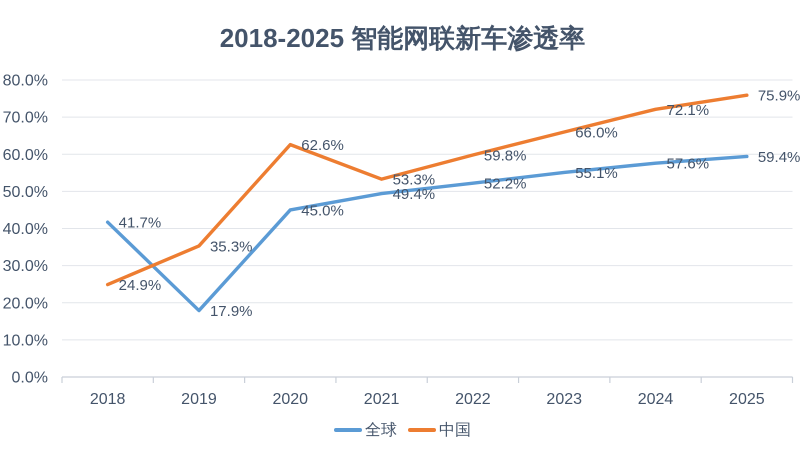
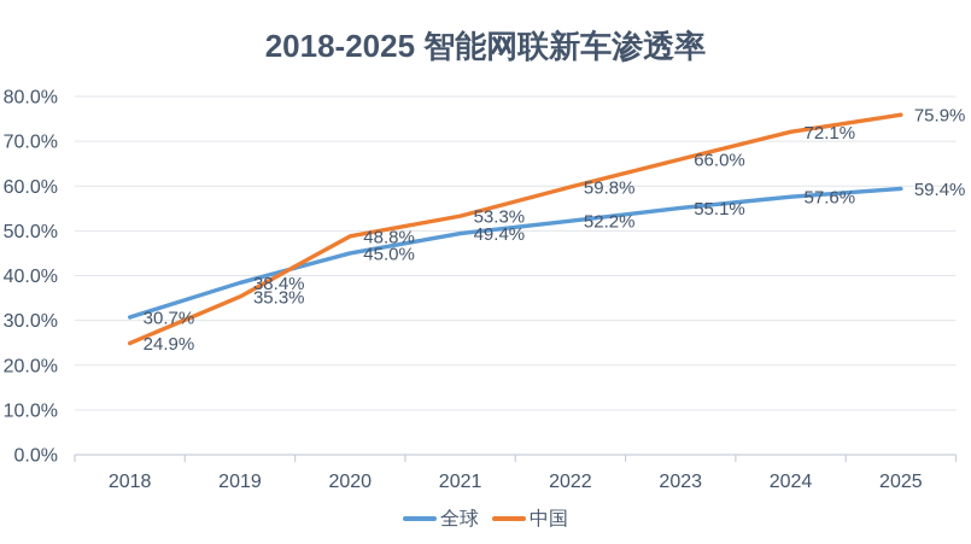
全球/2018: 41.7% -> 30.7%
全球/2019: 17.9% -> 38.4%
中国/2020: 62.6% -> 48.8%
